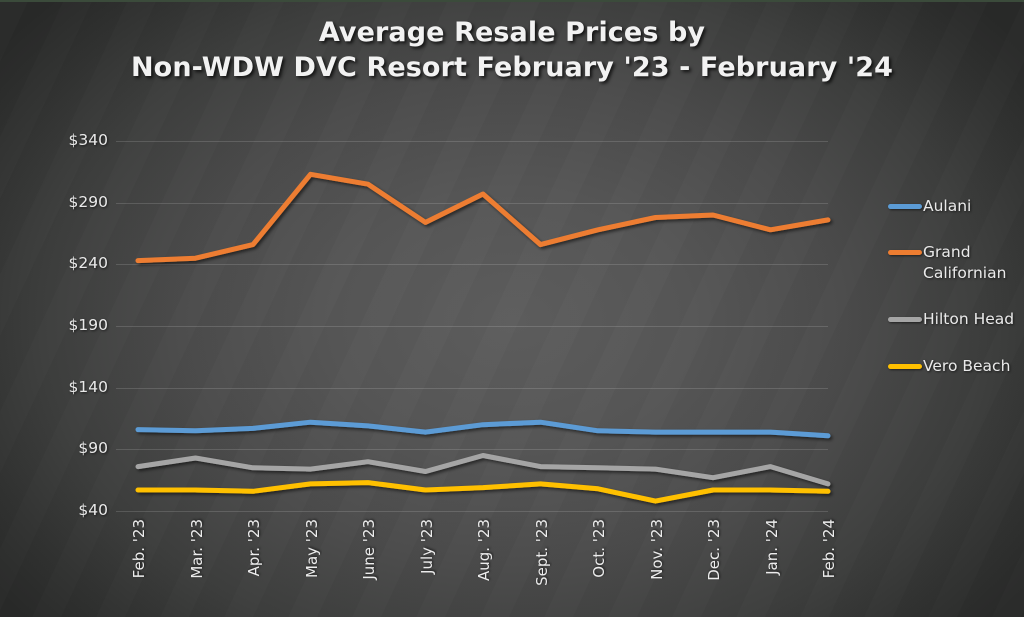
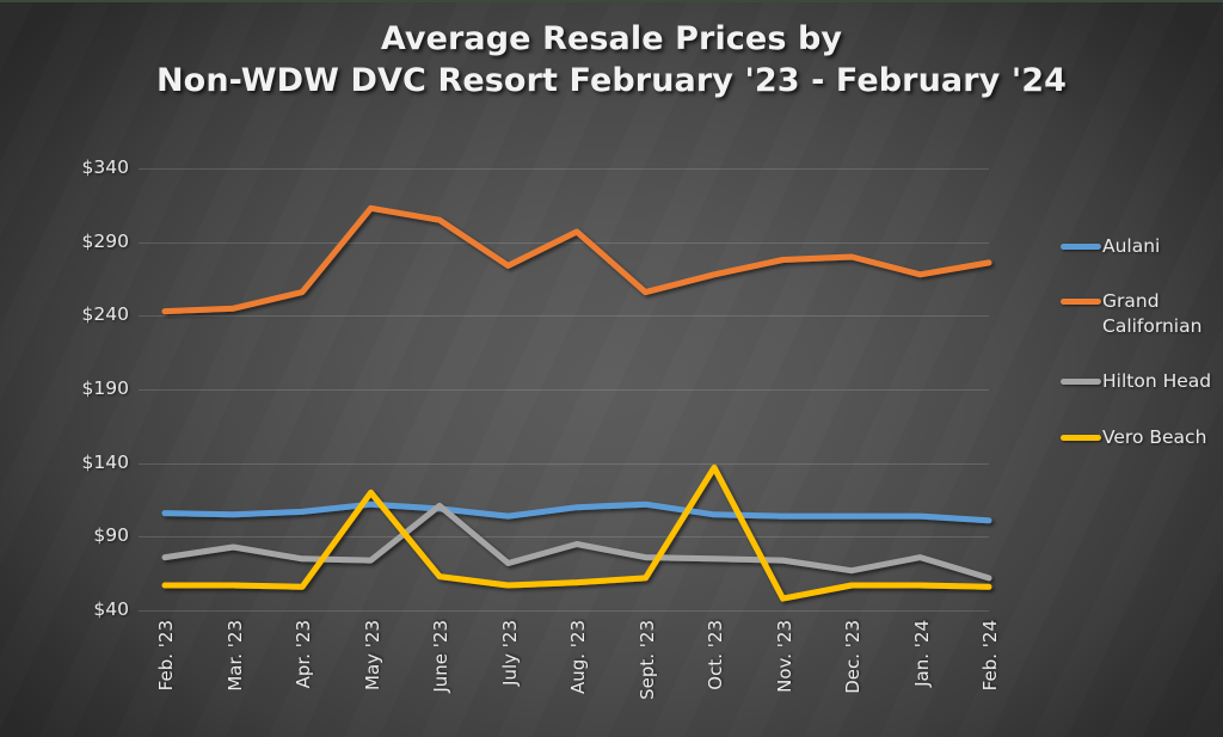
Vero Beach/May '23: $62 -> $120
Hilton Head/June '23: $80 -> $111
Vero Beach/Oct. '23: $58 -> $137
